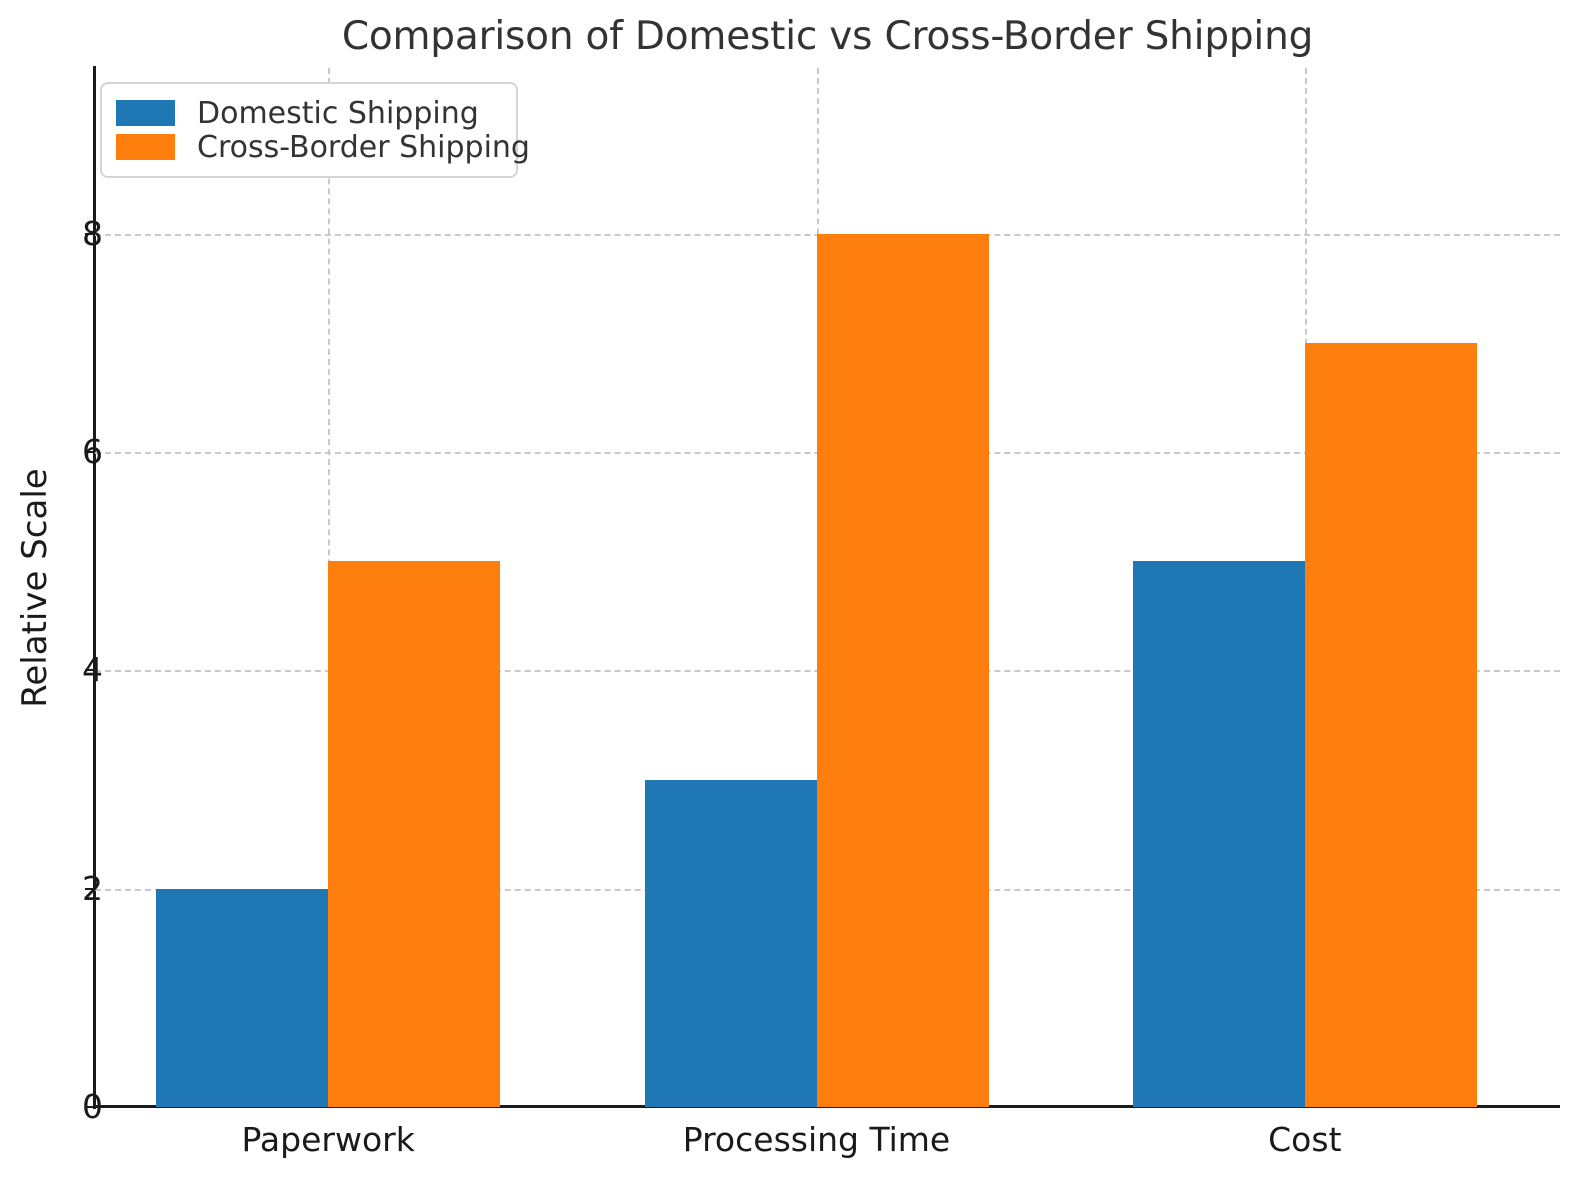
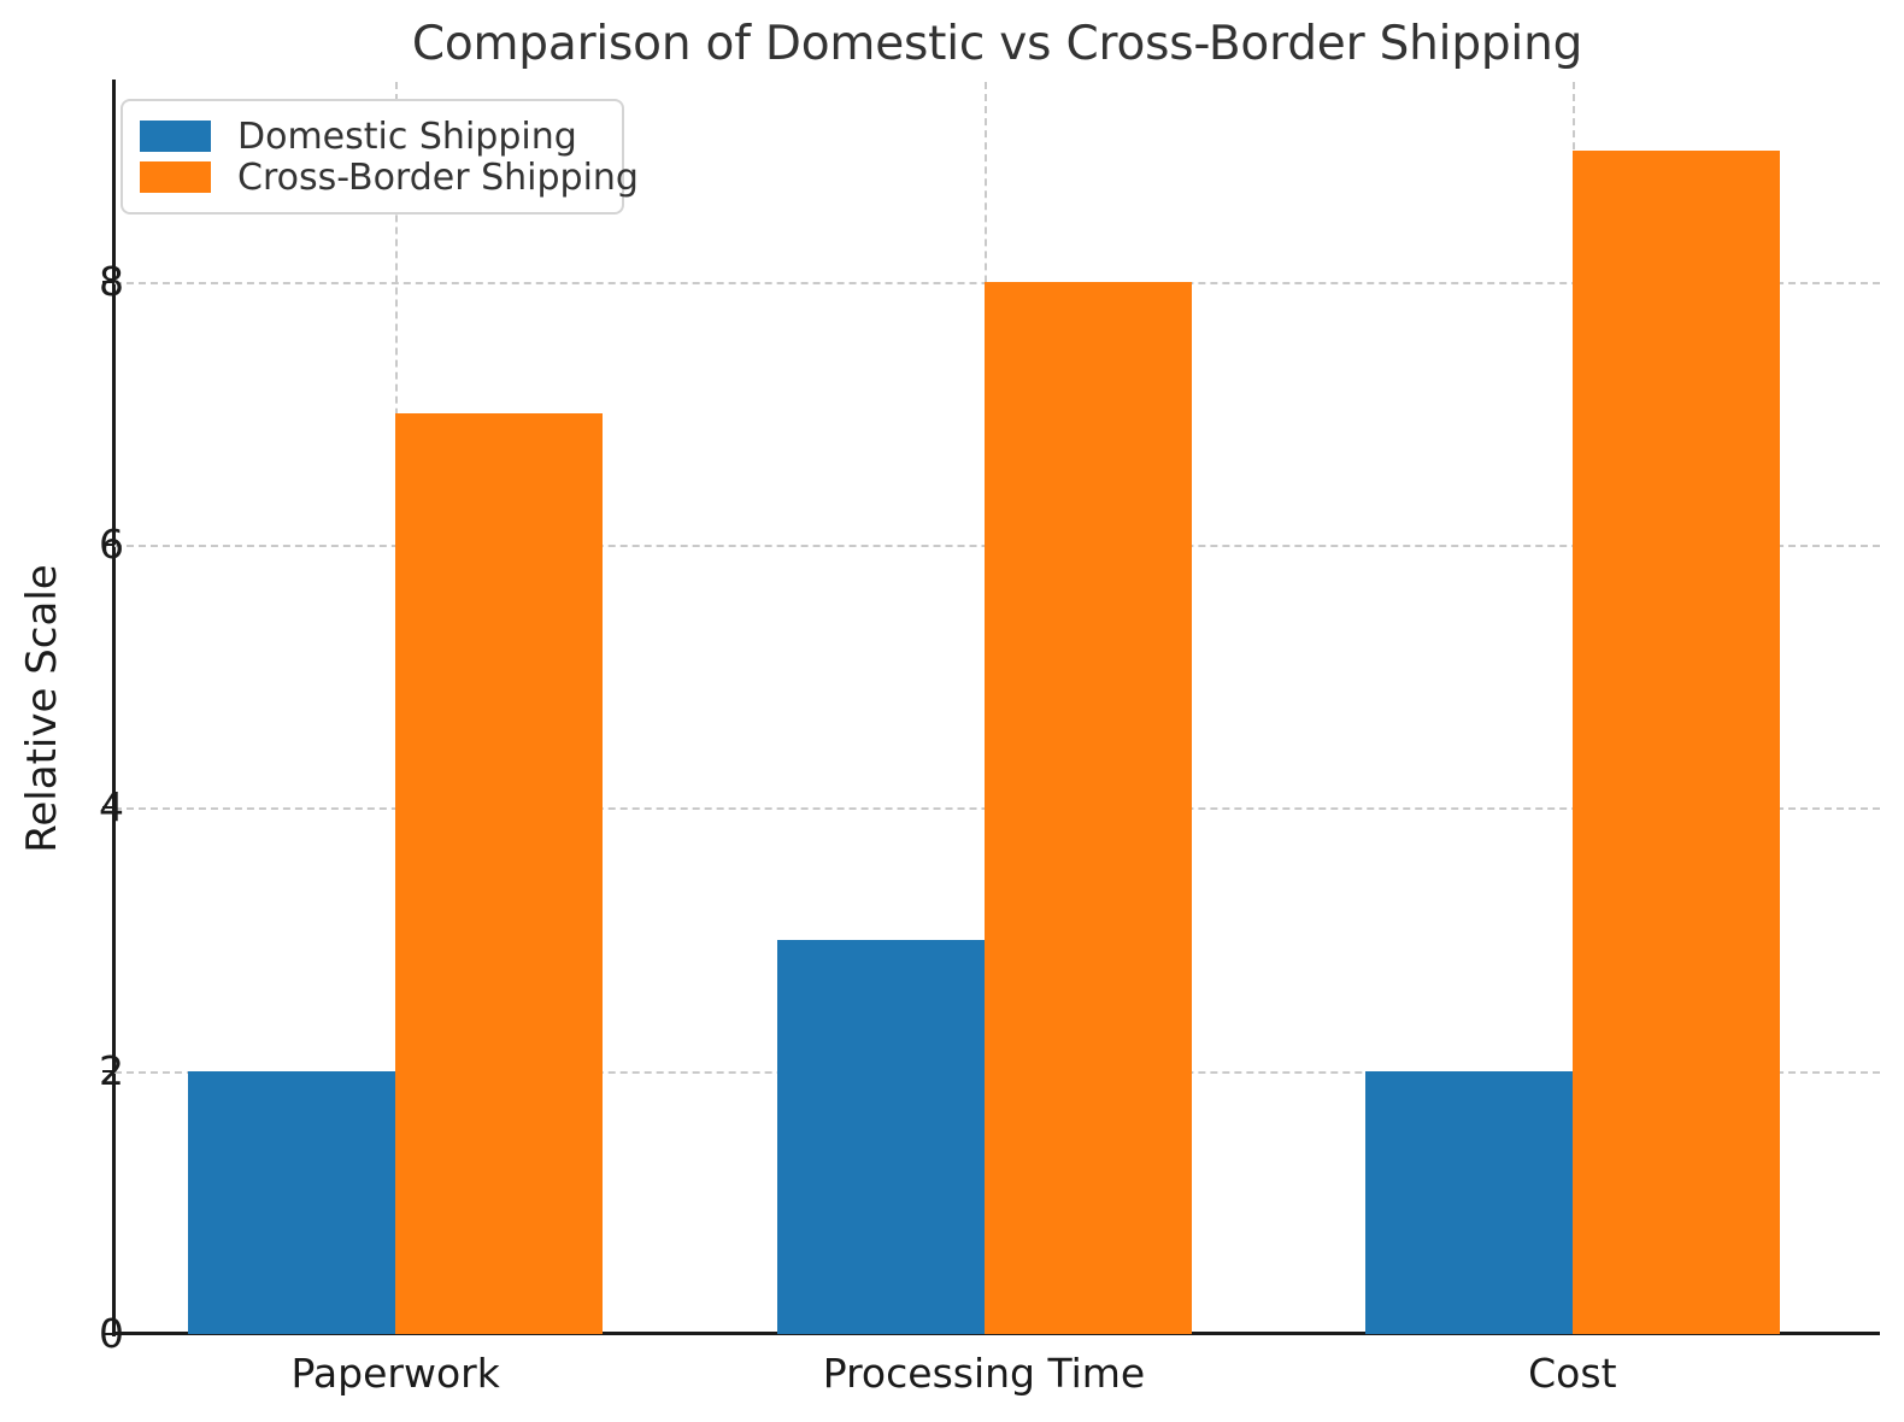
Cross-Border Shipping/Paperwork: 5 -> 7
Domestic Shipping/Cost: 5 -> 2
Cross-Border Shipping/Cost: 7 -> 9
